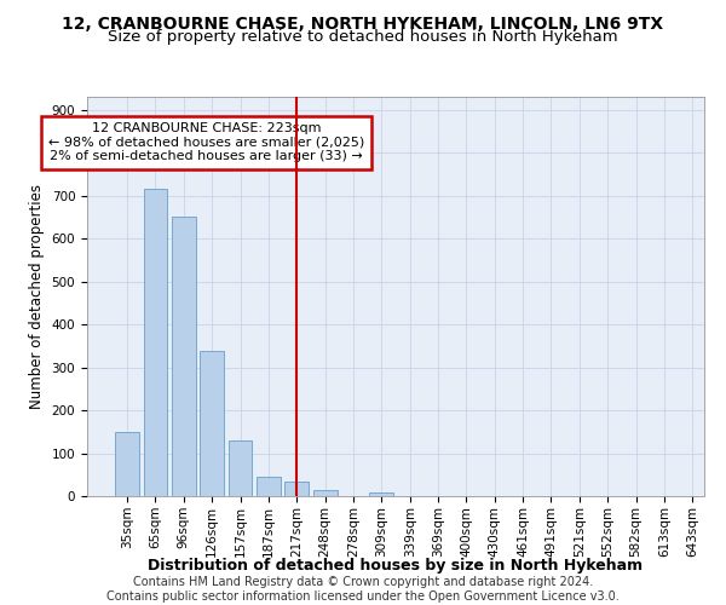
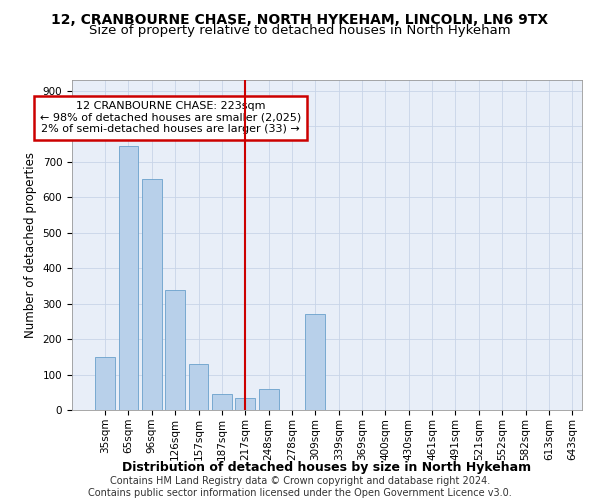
65sqm: 715 -> 745
248sqm: 15 -> 60
309sqm: 8 -> 270
